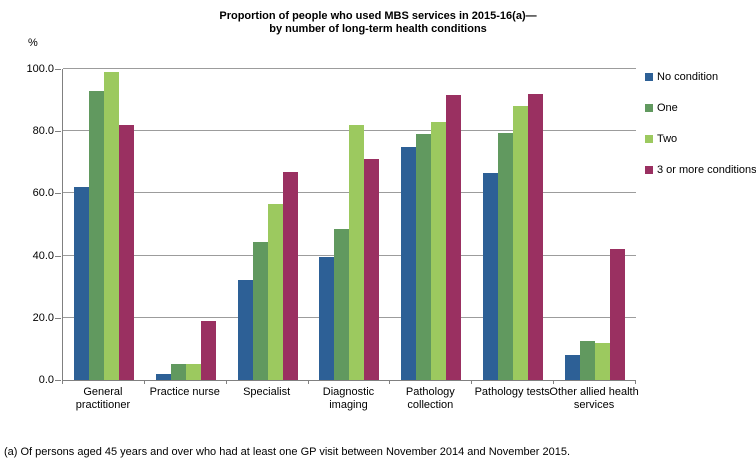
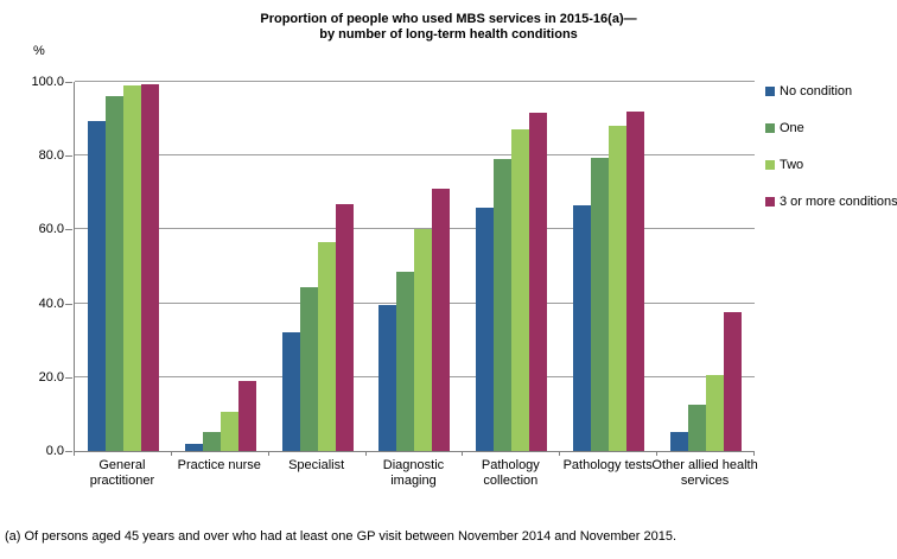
No condition/General practitioner: 62 -> 90
One/General practitioner: 93 -> 96
3 or more conditions/General practitioner: 82 -> 100
Two/Practice nurse: 5 -> 10
Two/Diagnostic imaging: 82 -> 60
No condition/Pathology collection: 75 -> 66
Two/Pathology collection: 83 -> 87
No condition/Other allied health services: 8 -> 5
Two/Other allied health services: 12 -> 20
3 or more conditions/Other allied health services: 42 -> 38
